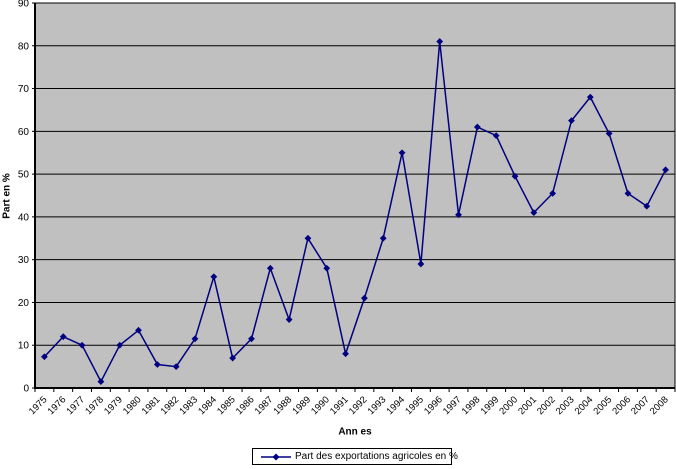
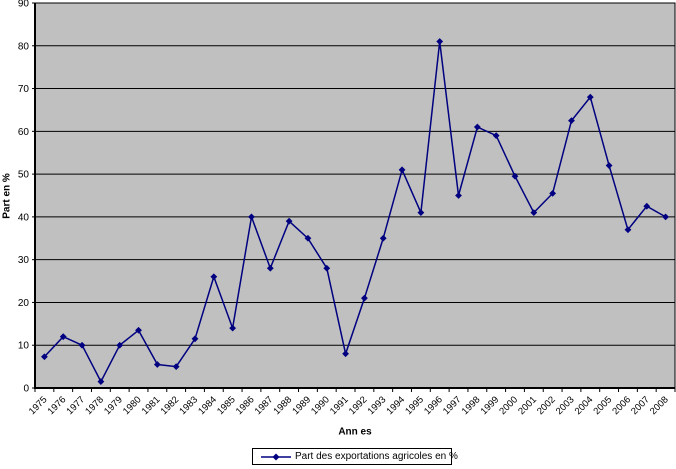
1985: 7 -> 14
1986: 12 -> 40
1988: 16 -> 39
1994: 55 -> 51
1995: 29 -> 41
1997: 40 -> 45
2005: 60 -> 52
2006: 46 -> 37
2008: 51 -> 40
